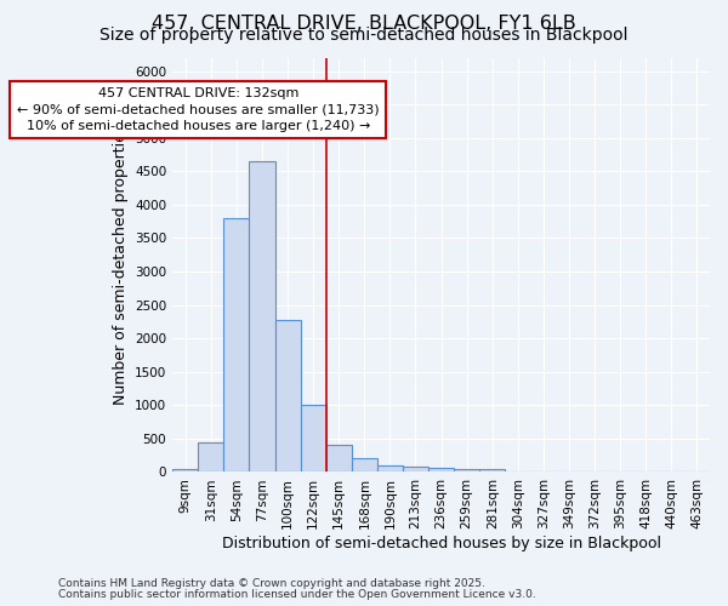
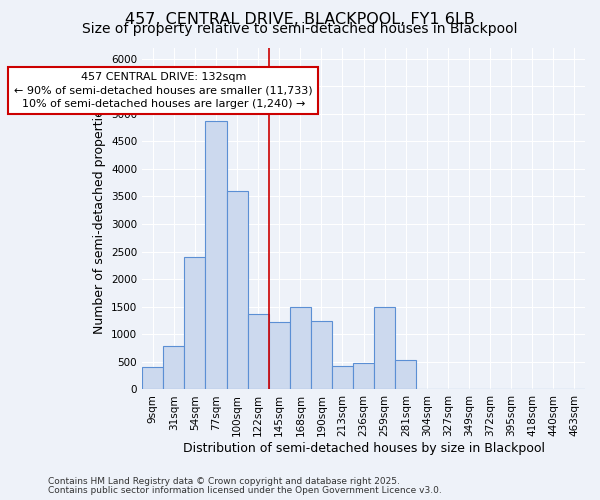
9sqm: 50 -> 400
31sqm: 450 -> 780
54sqm: 3800 -> 2400
77sqm: 4650 -> 4860
100sqm: 2280 -> 3600
122sqm: 1000 -> 1360
145sqm: 400 -> 1220
168sqm: 200 -> 1500
190sqm: 100 -> 1240
213sqm: 80 -> 420
236sqm: 60 -> 480
259sqm: 50 -> 1500
281sqm: 50 -> 540
